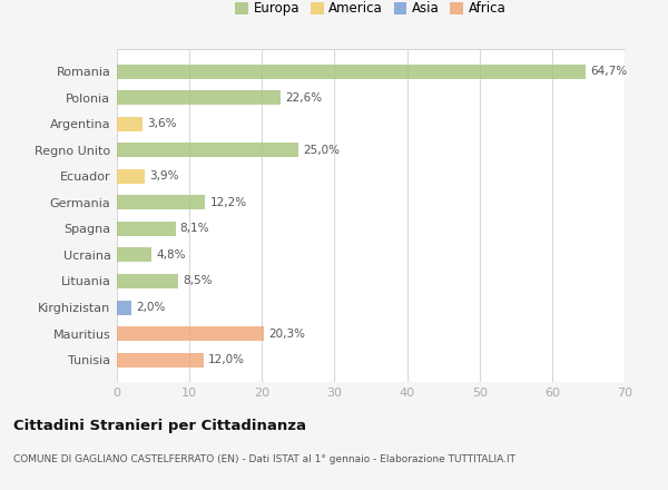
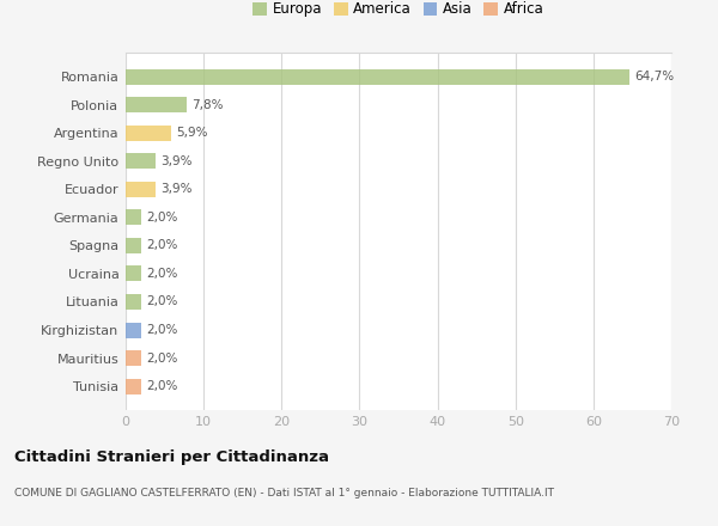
Polonia: 22,6% -> 7,8%
Argentina: 3,6% -> 5,9%
Regno Unito: 25,0% -> 3,9%
Germania: 12,2% -> 2,0%
Spagna: 8,1% -> 2,0%
Ucraina: 4,8% -> 2,0%
Lituania: 8,5% -> 2,0%
Mauritius: 20,3% -> 2,0%
Tunisia: 12,0% -> 2,0%
